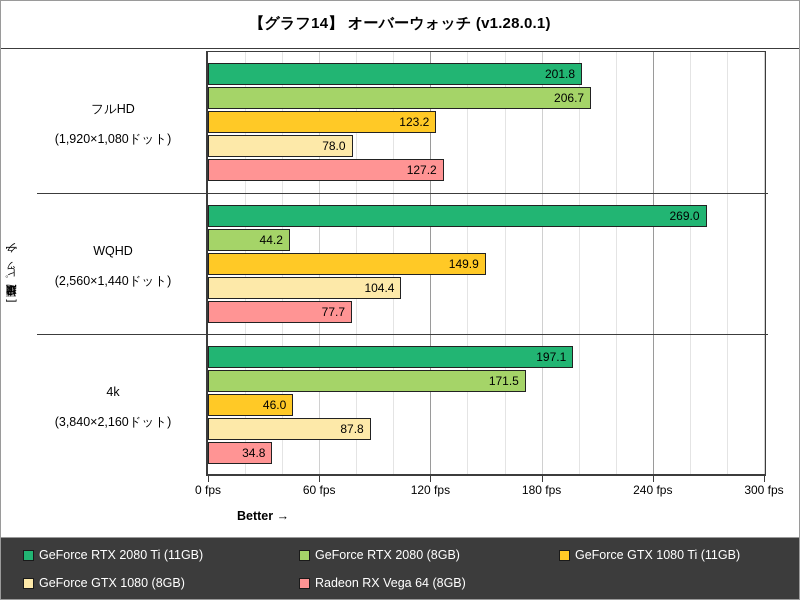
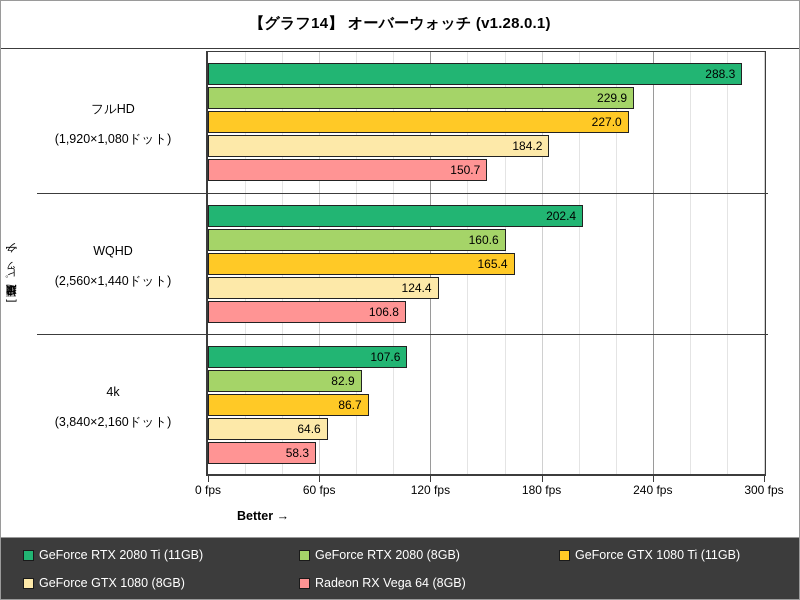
GeForce RTX 2080 Ti (11GB)/フルHD (1,920×1,080ドット): 201.8 -> 288.3
GeForce RTX 2080 (8GB)/フルHD (1,920×1,080ドット): 206.7 -> 229.9
GeForce GTX 1080 Ti (11GB)/フルHD (1,920×1,080ドット): 123.2 -> 227.0
GeForce GTX 1080 (8GB)/フルHD (1,920×1,080ドット): 78.0 -> 184.2
Radeon RX Vega 64 (8GB)/フルHD (1,920×1,080ドット): 127.2 -> 150.7
GeForce RTX 2080 Ti (11GB)/WQHD (2,560×1,440ドット): 269.0 -> 202.4
GeForce RTX 2080 (8GB)/WQHD (2,560×1,440ドット): 44.2 -> 160.6
GeForce GTX 1080 Ti (11GB)/WQHD (2,560×1,440ドット): 149.9 -> 165.4
GeForce GTX 1080 (8GB)/WQHD (2,560×1,440ドット): 104.4 -> 124.4
Radeon RX Vega 64 (8GB)/WQHD (2,560×1,440ドット): 77.7 -> 106.8
GeForce RTX 2080 Ti (11GB)/4k (3,840×2,160ドット): 197.1 -> 107.6
GeForce RTX 2080 (8GB)/4k (3,840×2,160ドット): 171.5 -> 82.9
GeForce GTX 1080 Ti (11GB)/4k (3,840×2,160ドット): 46.0 -> 86.7
GeForce GTX 1080 (8GB)/4k (3,840×2,160ドット): 87.8 -> 64.6
Radeon RX Vega 64 (8GB)/4k (3,840×2,160ドット): 34.8 -> 58.3
